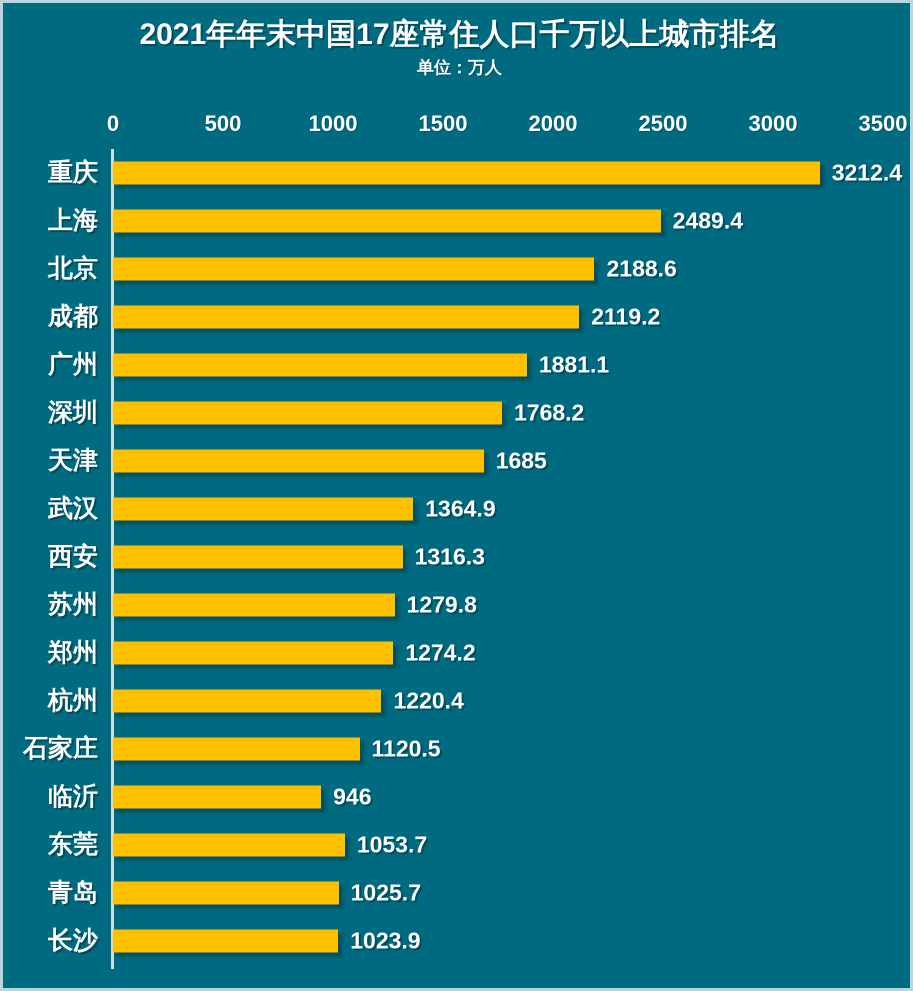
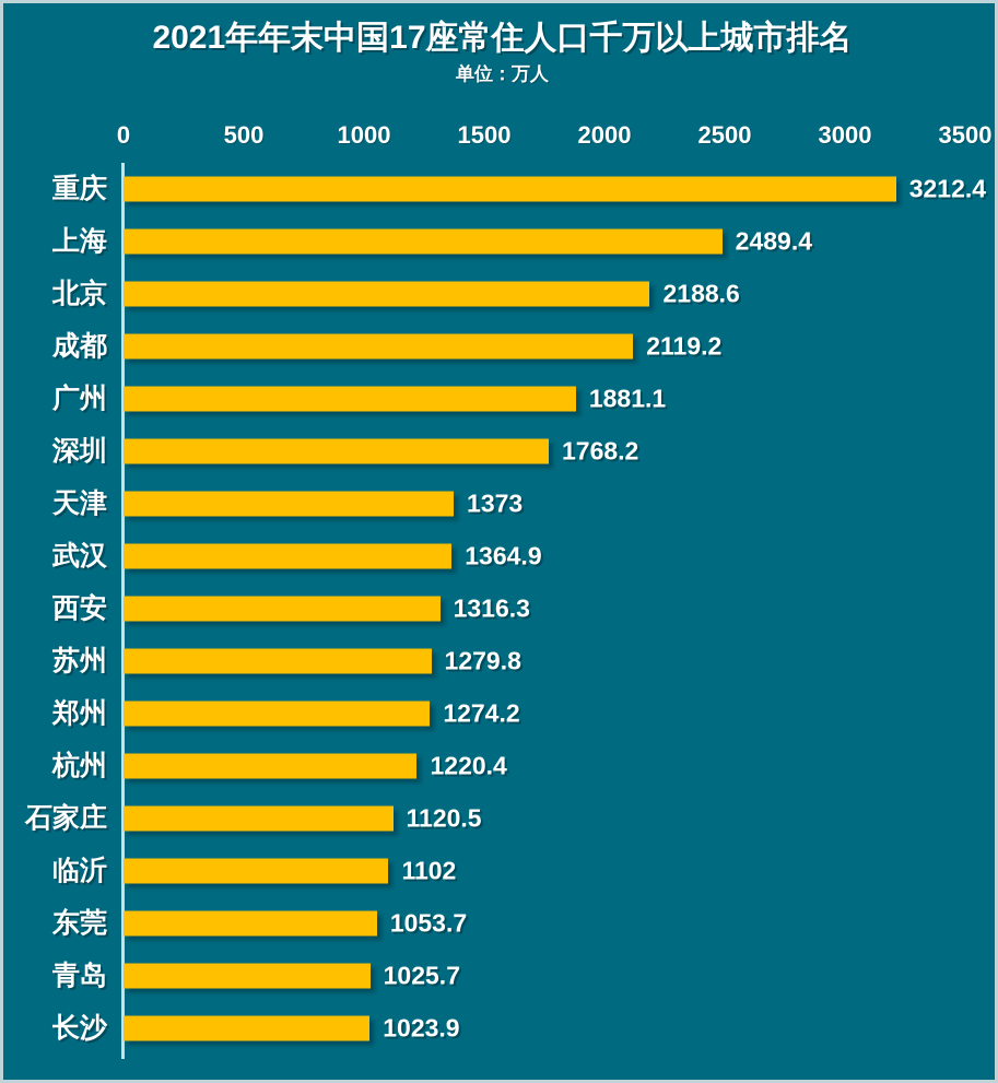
天津: 1685 -> 1373
临沂: 946 -> 1102
